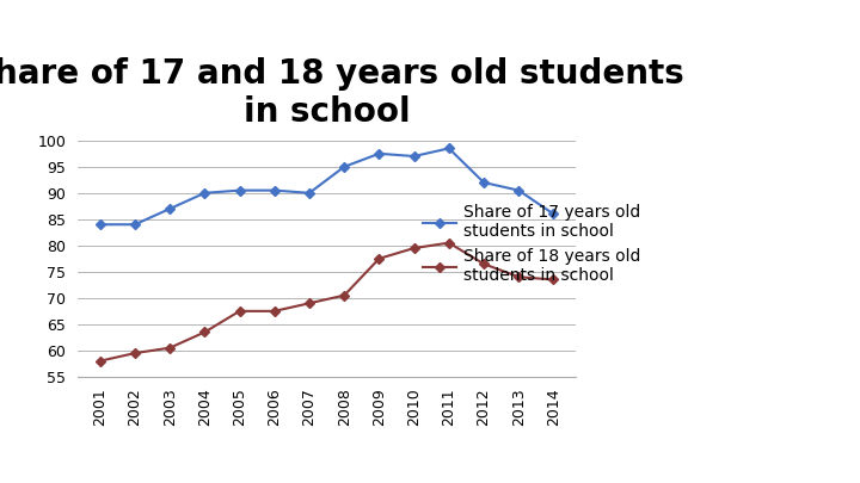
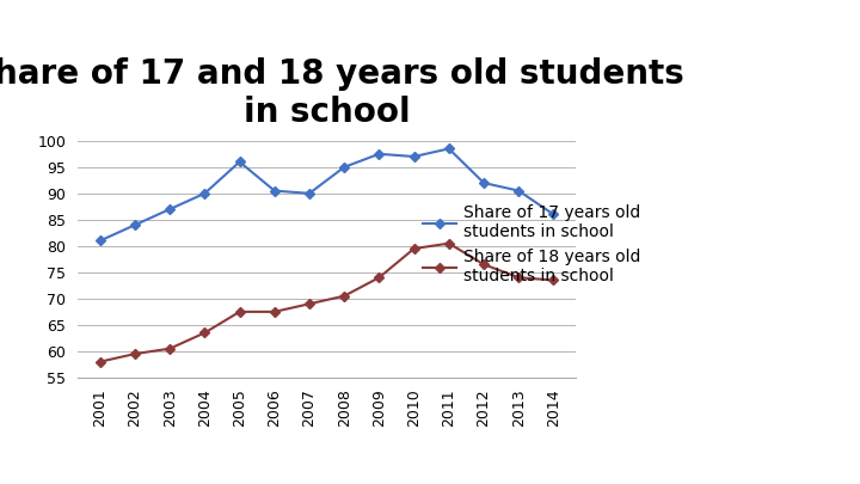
Share of 17 years old students in school/2001: 84.0 -> 81.0
Share of 17 years old students in school/2005: 90.5 -> 96.0
Share of 18 years old students in school/2009: 77.5 -> 74.0
